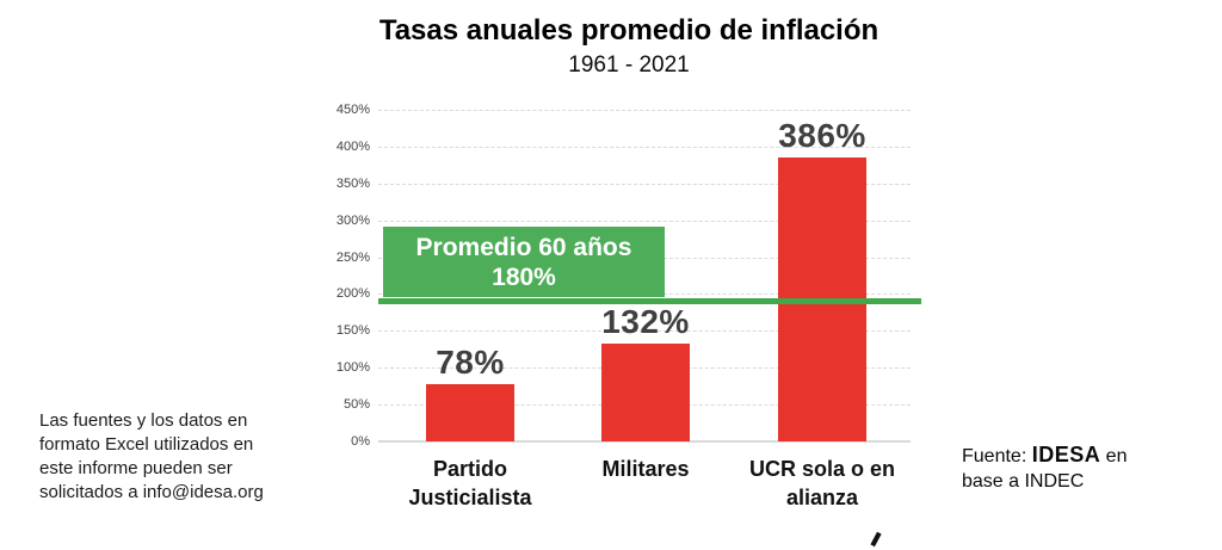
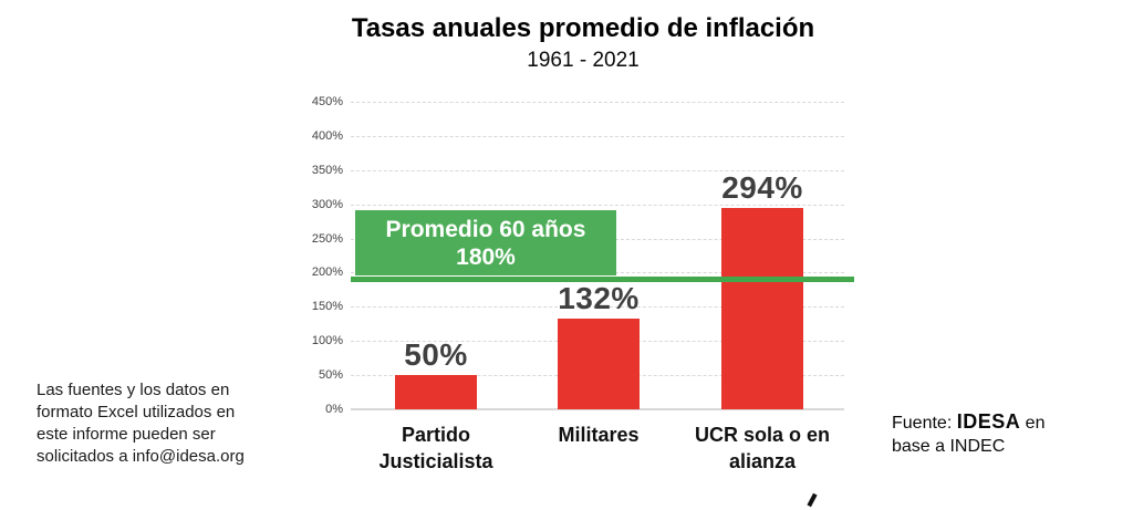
Partido Justicialista: 78% -> 50%
UCR sola o en alianza: 386% -> 294%
